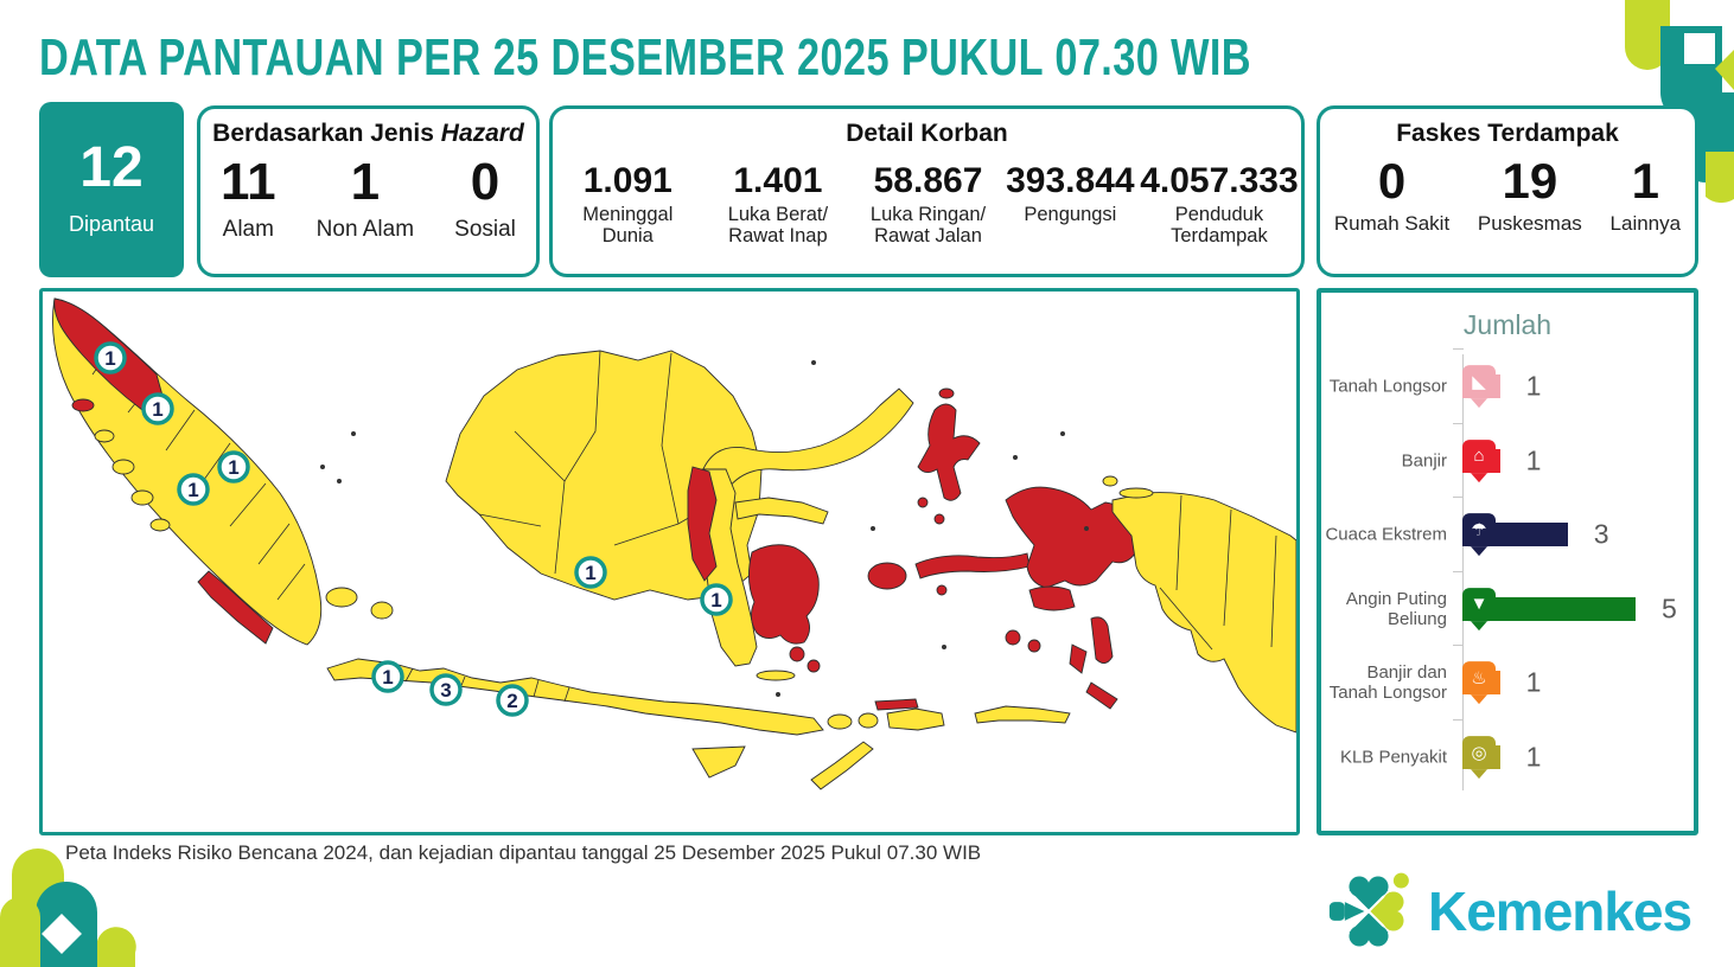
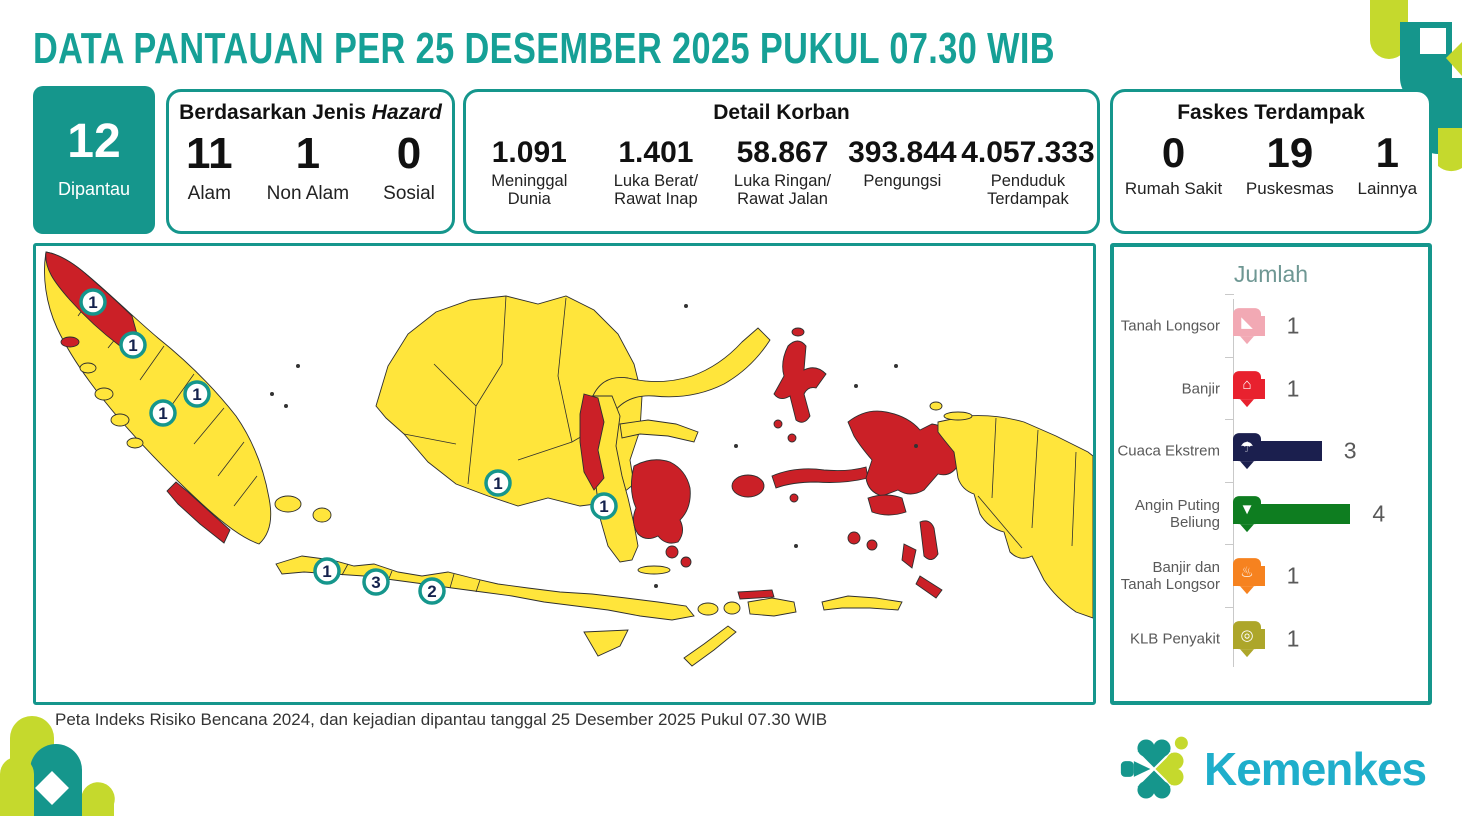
Angin Puting Beliung: 5 -> 4
